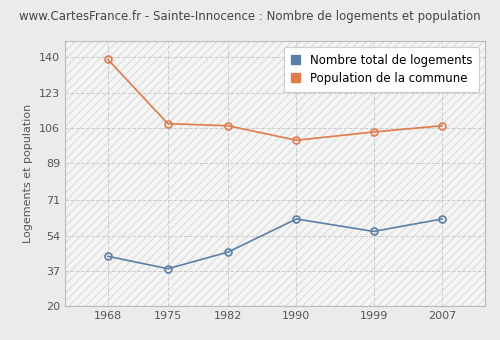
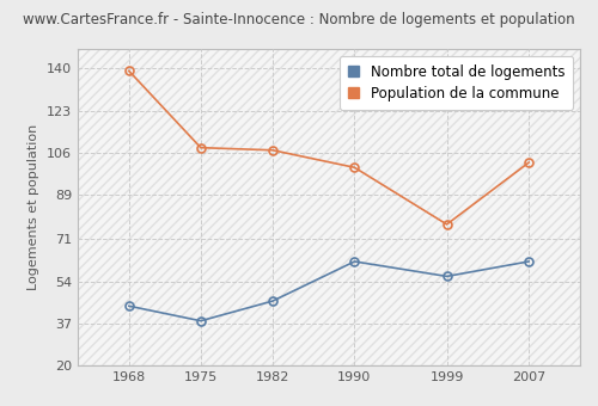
Population de la commune/1999: 104 -> 77
Population de la commune/2007: 107 -> 102
